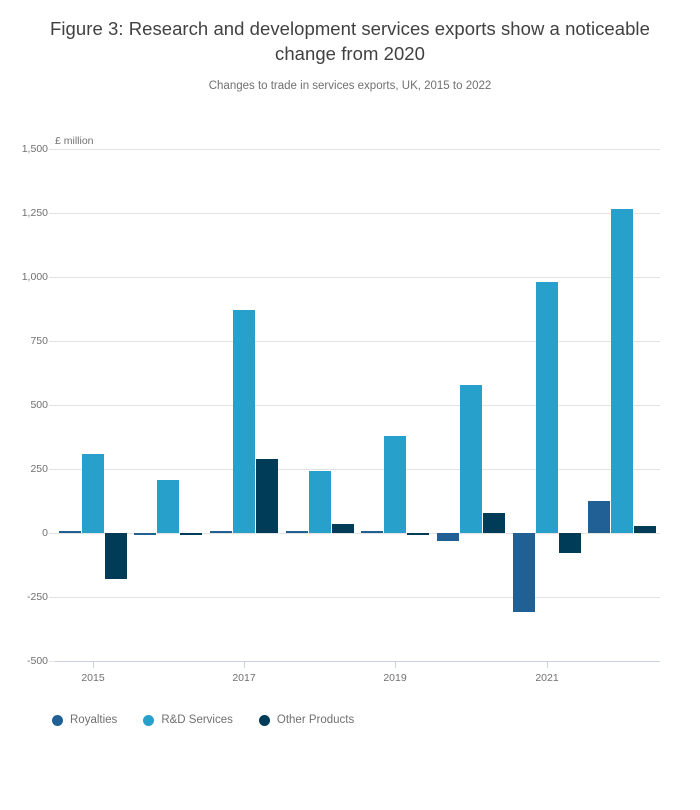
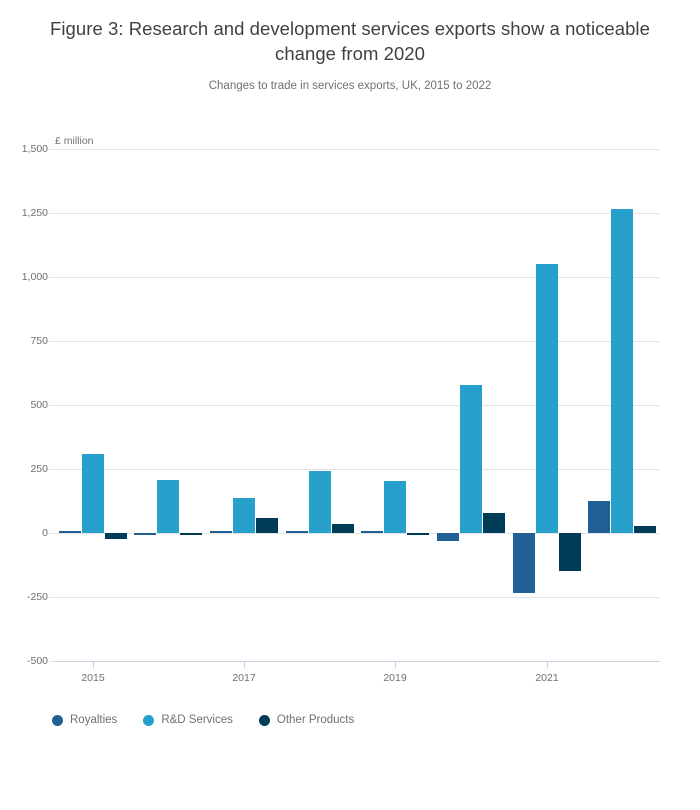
Other Products/2015: -180 -> -20
R&D Services/2017: 870 -> 140
Other Products/2017: 290 -> 60
R&D Services/2019: 380 -> 200
Royalties/2021: -310 -> -240
R&D Services/2021: 980 -> 1050
Other Products/2021: -80 -> -150
